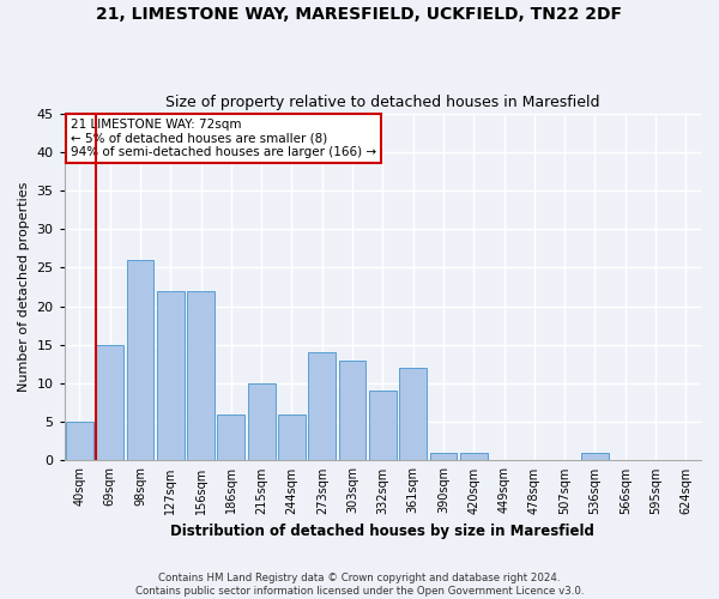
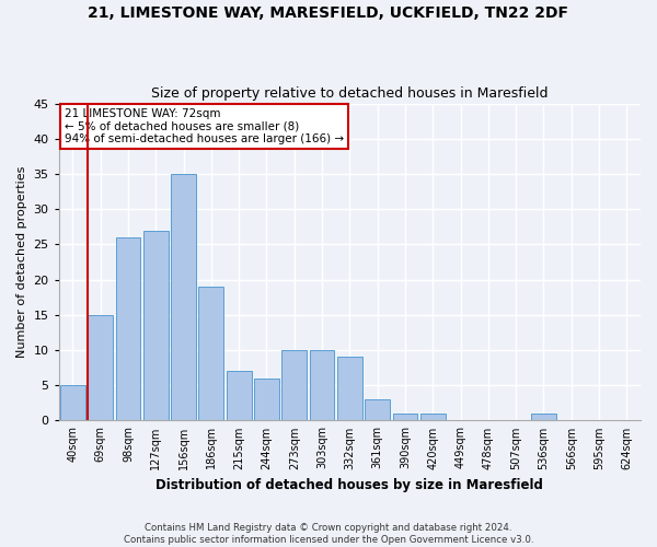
127sqm: 22 -> 27
156sqm: 22 -> 35
186sqm: 6 -> 19
215sqm: 10 -> 7
273sqm: 14 -> 10
303sqm: 13 -> 10
361sqm: 12 -> 3
